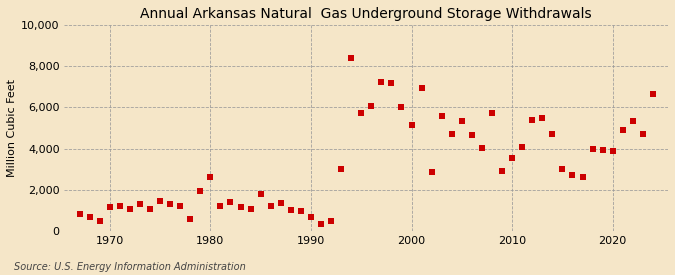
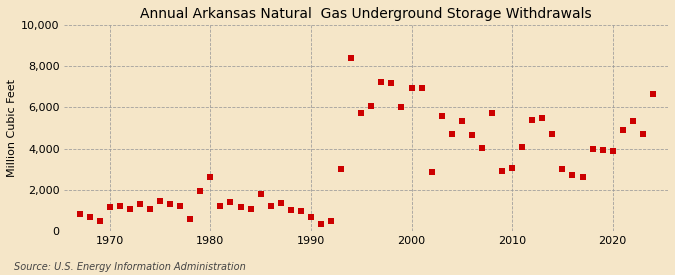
2000: 5,150 -> 6,950
2010: 3,550 -> 3,050
